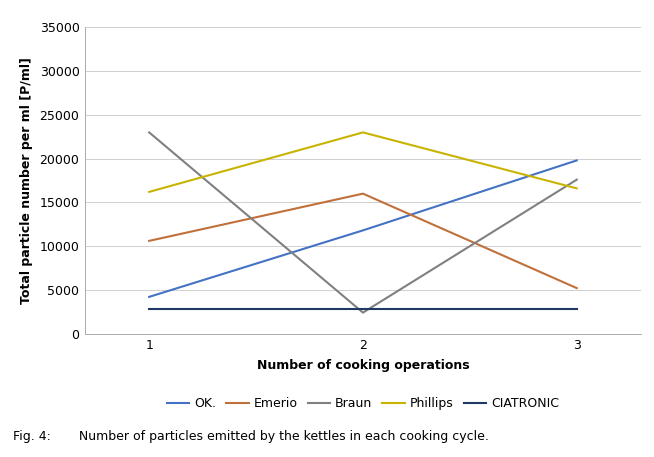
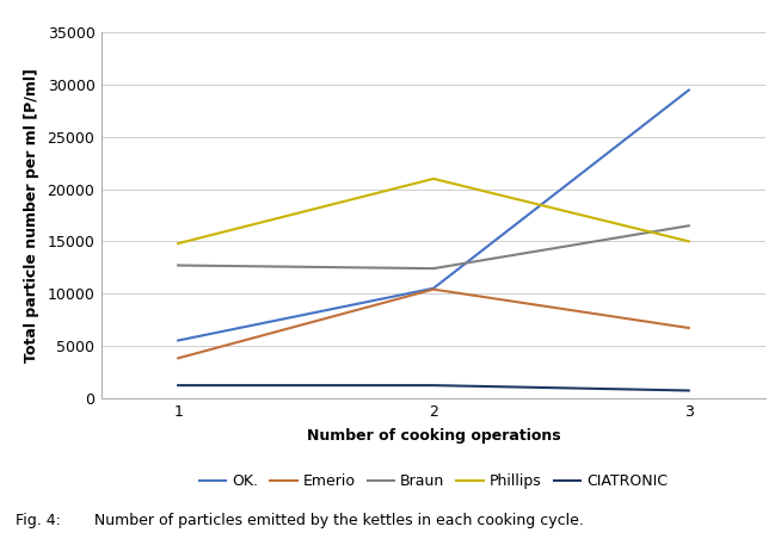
OK./1: 4200 -> 5500
Emerio/1: 10600 -> 3800
Braun/1: 23000 -> 12700
Phillips/1: 16200 -> 14800
CIATRONIC/1: 2800 -> 1200
OK./2: 11800 -> 10500
Emerio/2: 16000 -> 10400
Braun/2: 2400 -> 12400
Phillips/2: 23000 -> 21000
CIATRONIC/2: 2800 -> 1200
OK./3: 19800 -> 29500
Emerio/3: 5200 -> 6700
Braun/3: 17600 -> 16500
Phillips/3: 16600 -> 15000
CIATRONIC/3: 2800 -> 700
